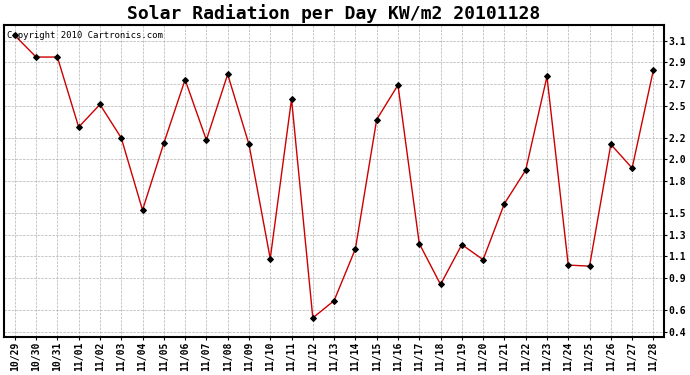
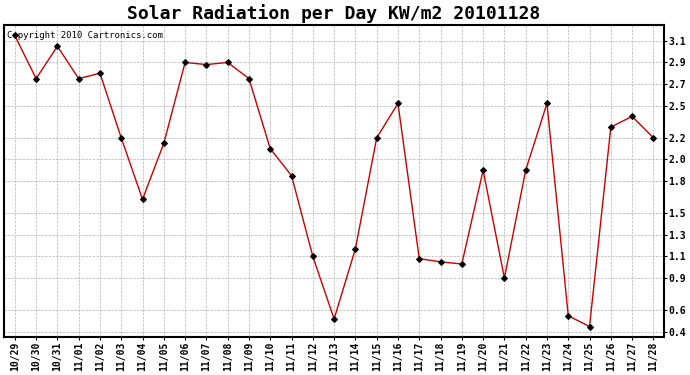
10/30: 2.95 -> 2.75
10/31: 2.95 -> 3.05
11/01: 2.30 -> 2.75
11/02: 2.51 -> 2.80
11/04: 1.53 -> 1.63
11/06: 2.74 -> 2.90
11/07: 2.18 -> 2.88
11/08: 2.79 -> 2.90
11/09: 2.14 -> 2.75
11/10: 1.08 -> 2.10
11/11: 2.56 -> 1.85
11/12: 0.53 -> 1.10
11/13: 0.69 -> 0.52
11/15: 2.37 -> 2.20
11/16: 2.69 -> 2.52
11/17: 1.22 -> 1.08
11/18: 0.84 -> 1.05
11/19: 1.21 -> 1.03
11/20: 1.07 -> 1.90
11/21: 1.59 -> 0.90
11/23: 2.77 -> 2.52
11/24: 1.02 -> 0.55
11/25: 1.01 -> 0.45
11/26: 2.14 -> 2.30
11/27: 1.92 -> 2.40
11/28: 2.83 -> 2.20
